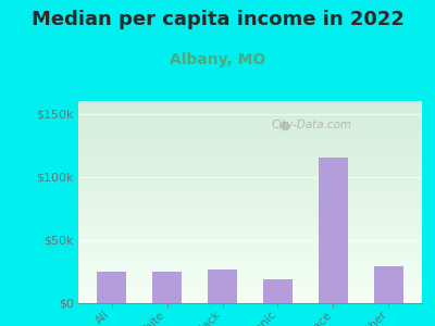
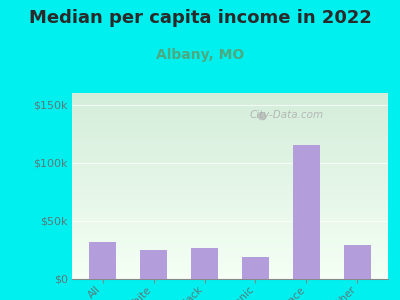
All: $25k -> $32k
